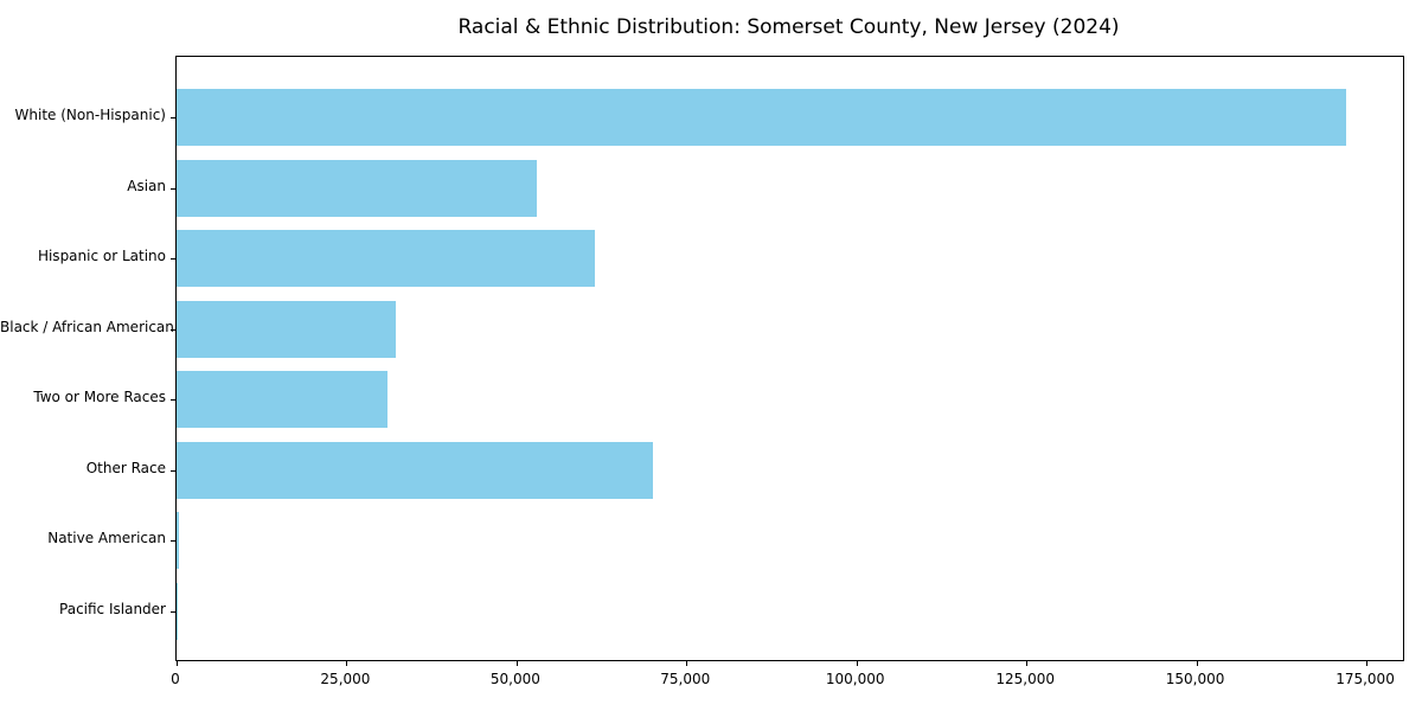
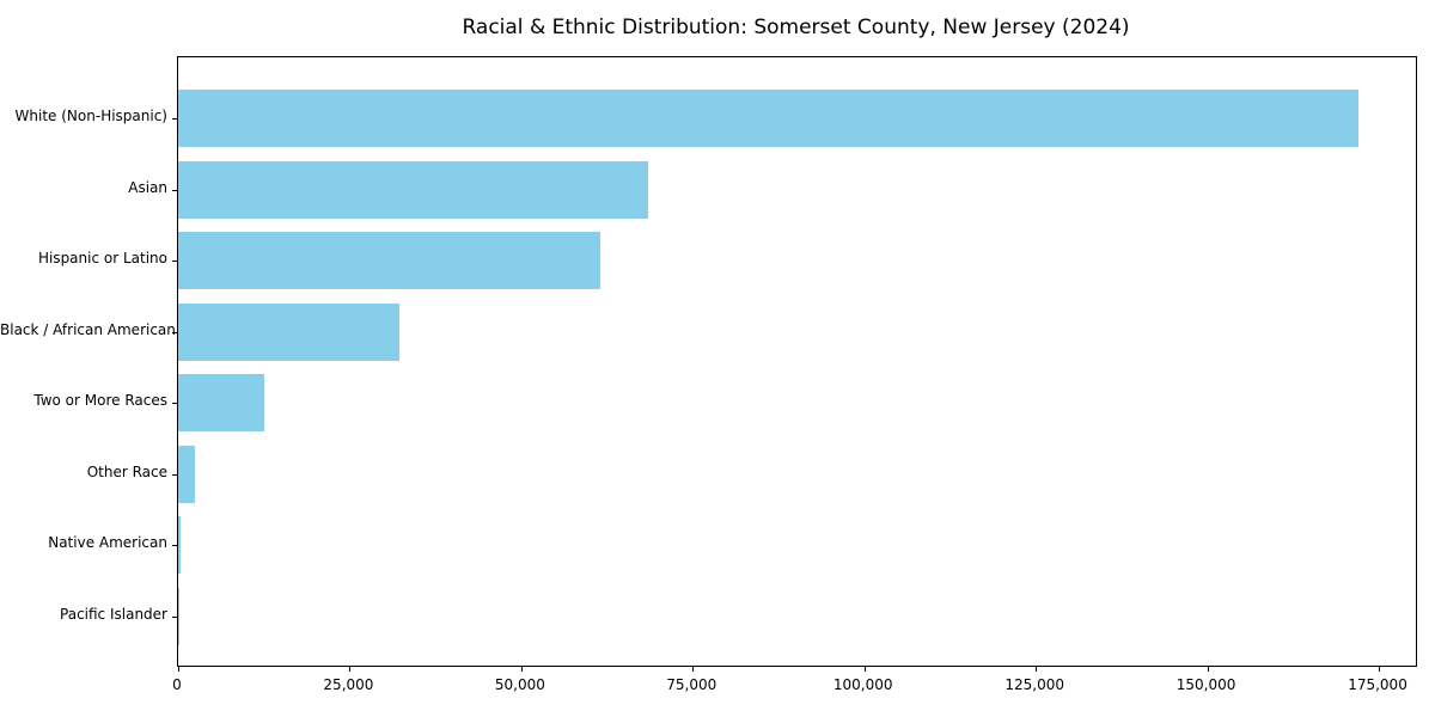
Asian: 53000 -> 68000
Two or More Races: 31000 -> 13000
Other Race: 70000 -> 2000
